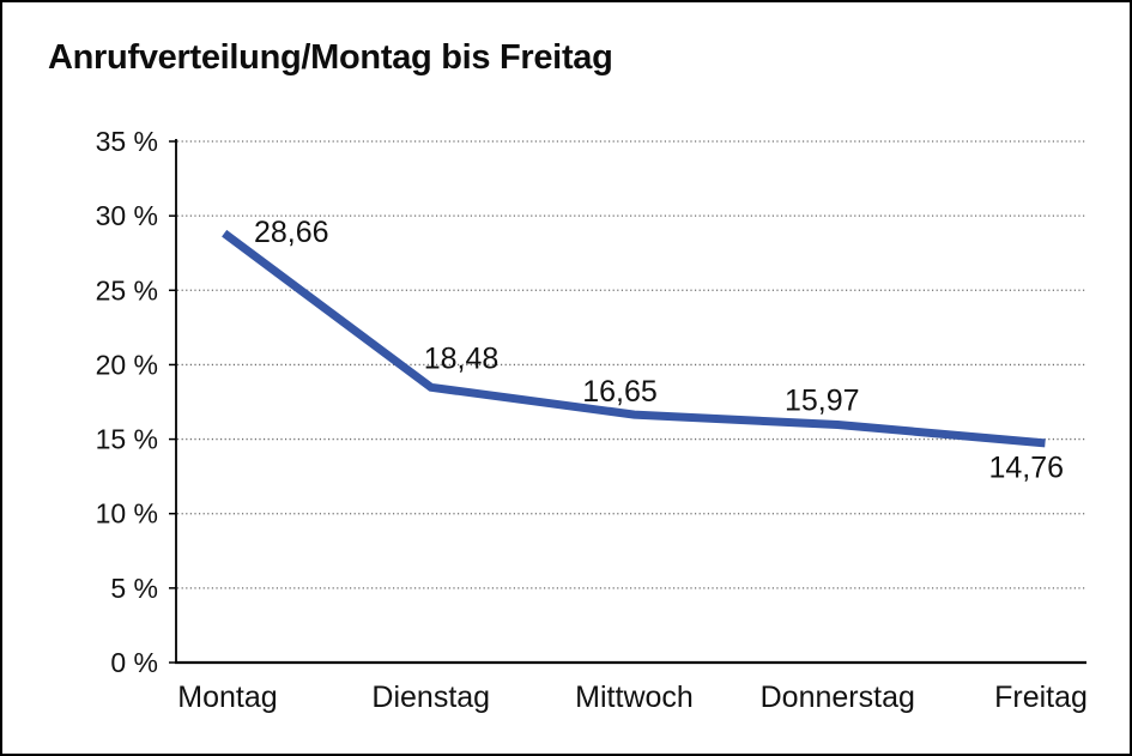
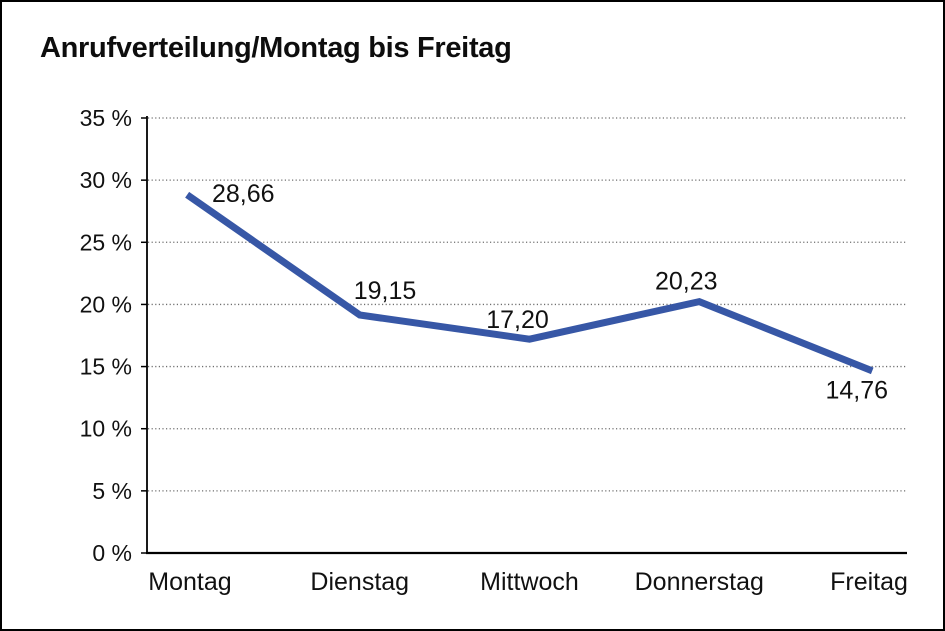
Dienstag: 18,48 -> 19,15
Mittwoch: 16,65 -> 17,20
Donnerstag: 15,97 -> 20,23
